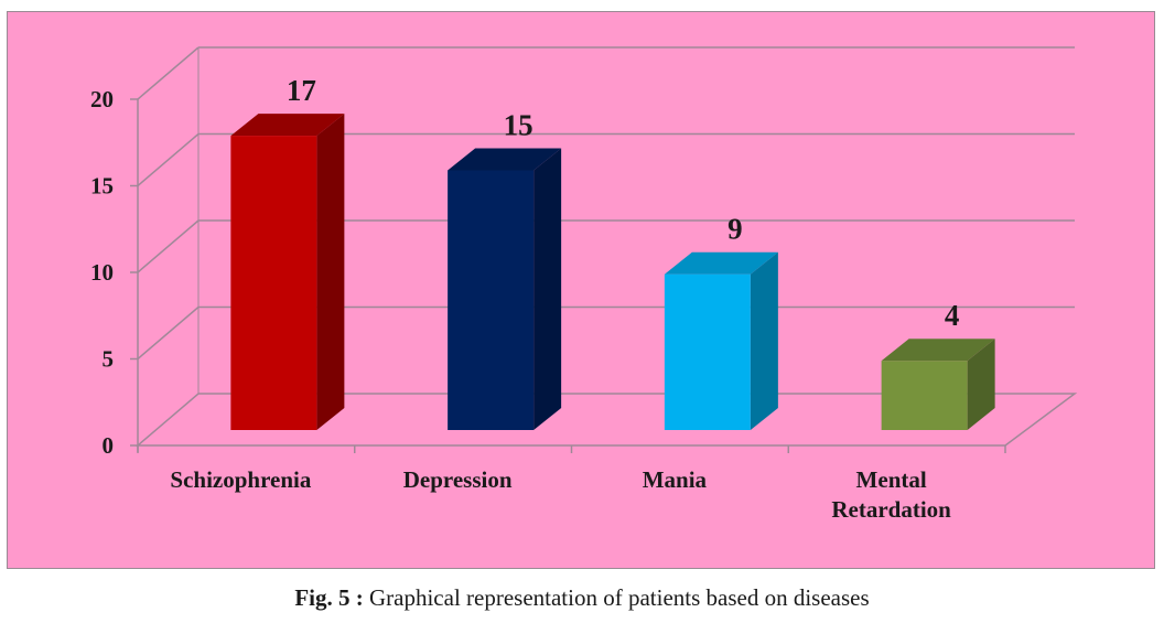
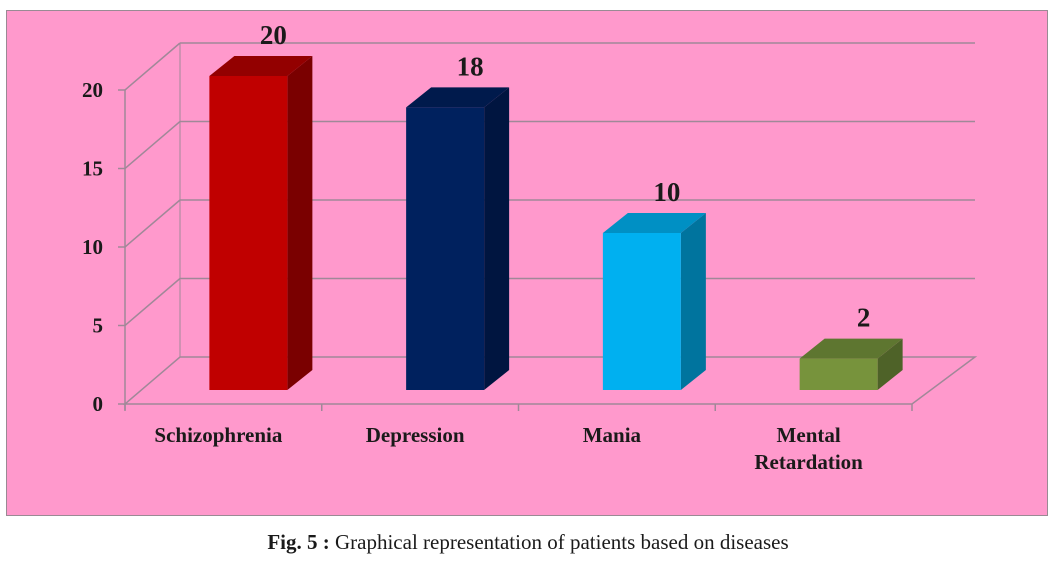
Schizophrenia: 17 -> 20
Depression: 15 -> 18
Mania: 9 -> 10
Mental Retardation: 4 -> 2
